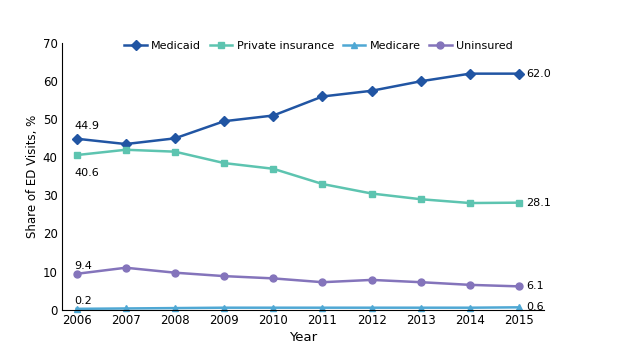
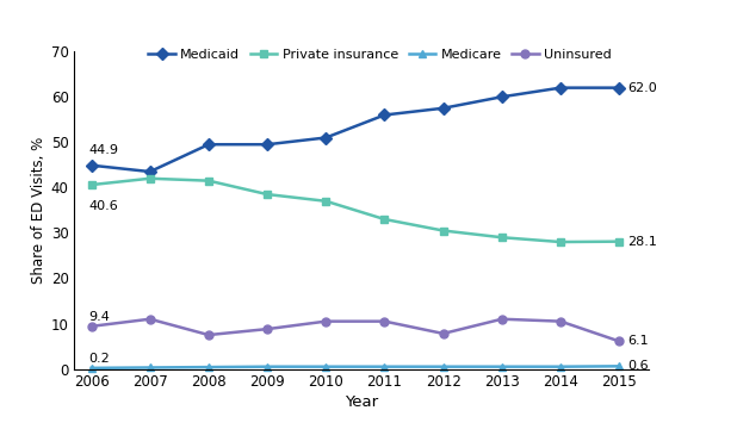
Medicaid/2008: 45.0 -> 49.5
Uninsured/2008: 9.7 -> 7.5
Uninsured/2010: 8.2 -> 10.5
Uninsured/2011: 7.2 -> 10.5
Uninsured/2013: 7.2 -> 11.0
Uninsured/2014: 6.5 -> 10.5
